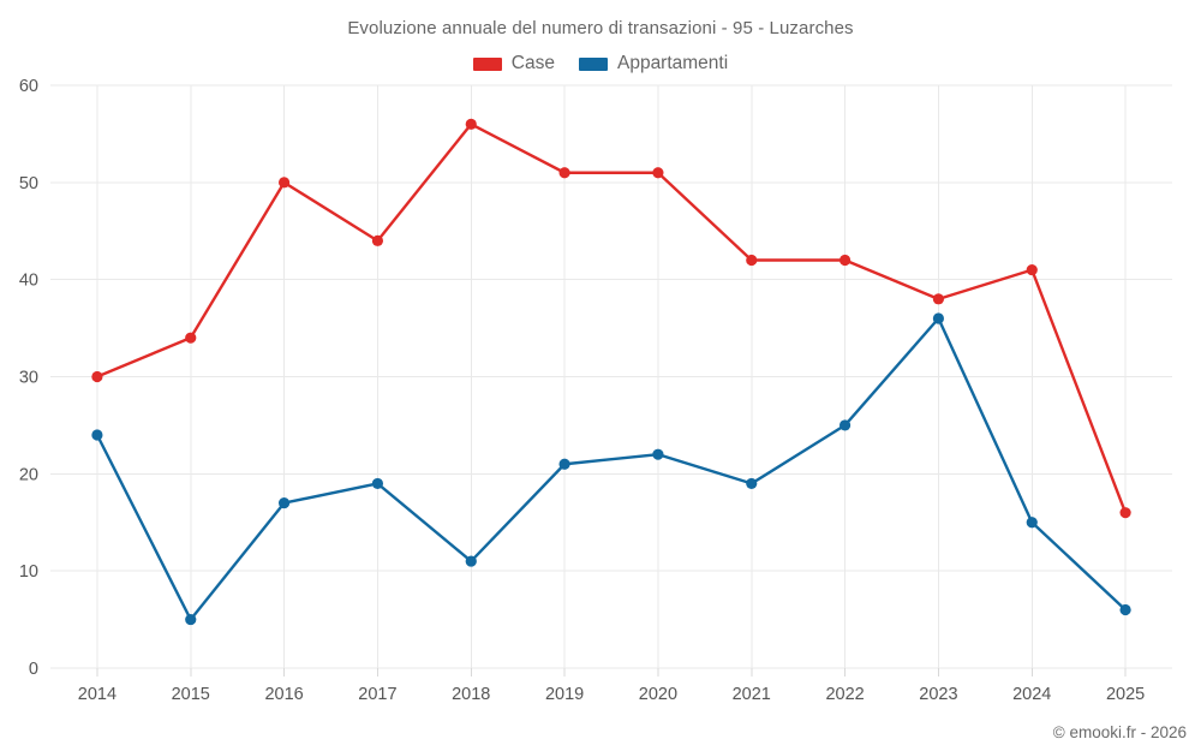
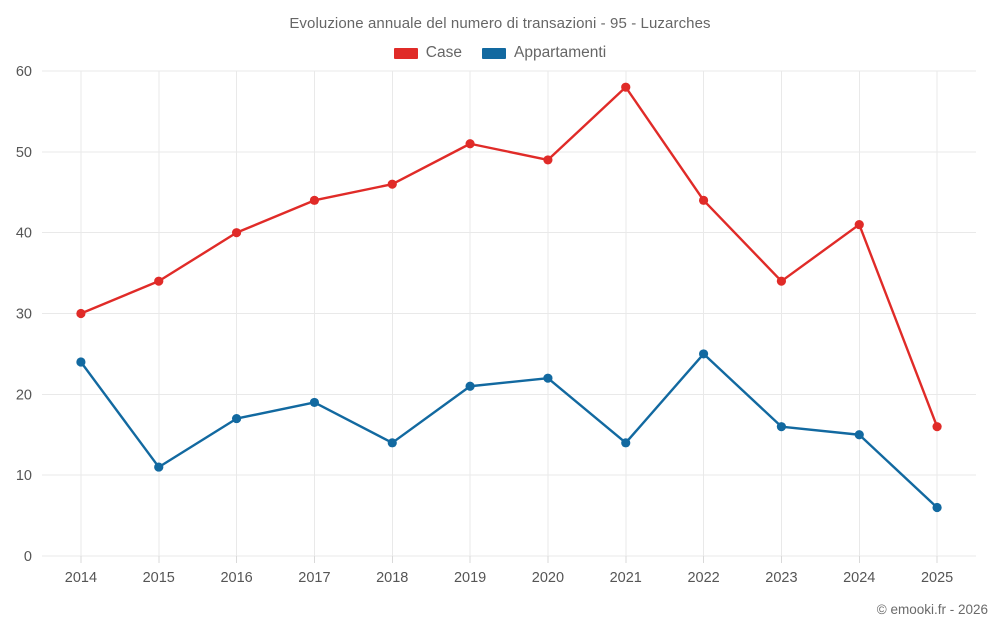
Appartamenti/2015: 5 -> 11
Case/2016: 50 -> 40
Case/2018: 56 -> 46
Appartamenti/2018: 11 -> 14
Case/2020: 51 -> 49
Case/2021: 42 -> 58
Appartamenti/2021: 19 -> 14
Case/2022: 42 -> 44
Case/2023: 38 -> 34
Appartamenti/2023: 36 -> 16
